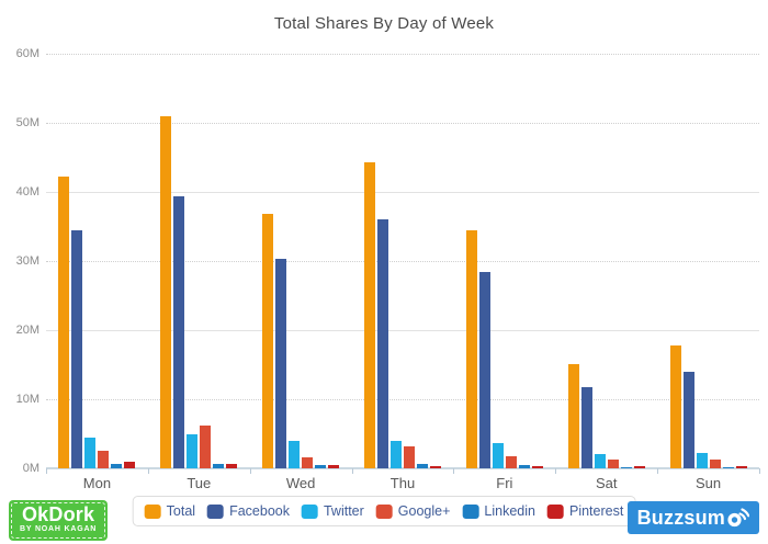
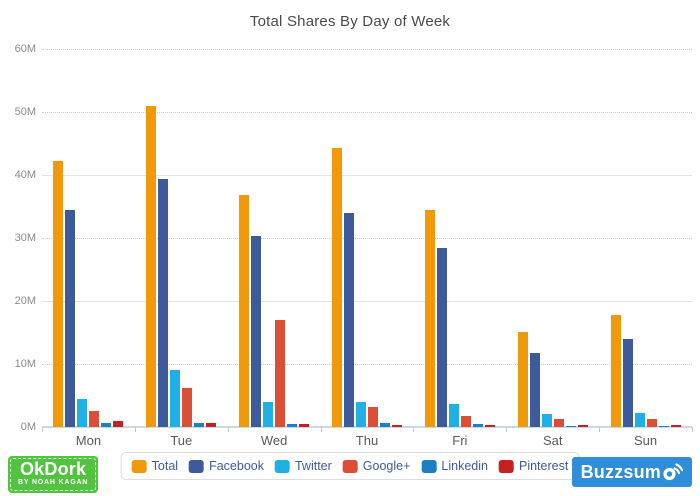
Twitter/Tue: 5M -> 9M
Google+/Wed: 2M -> 17M
Facebook/Thu: 36M -> 34M
